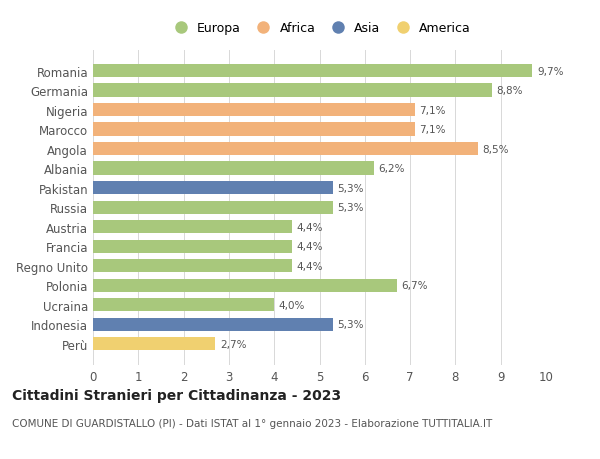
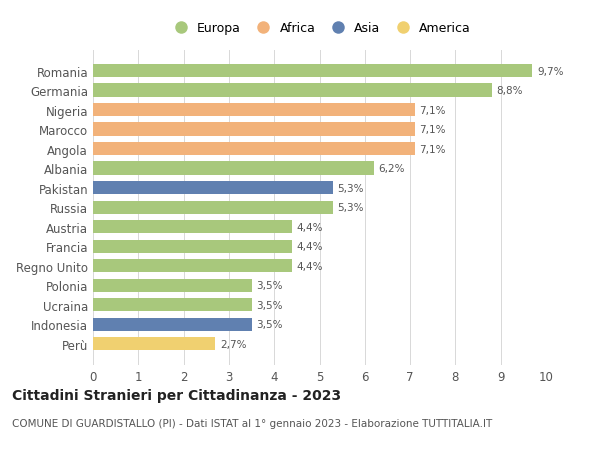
Angola: 8,5% -> 7,1%
Polonia: 6,7% -> 3,5%
Ucraina: 4,0% -> 3,5%
Indonesia: 5,3% -> 3,5%
